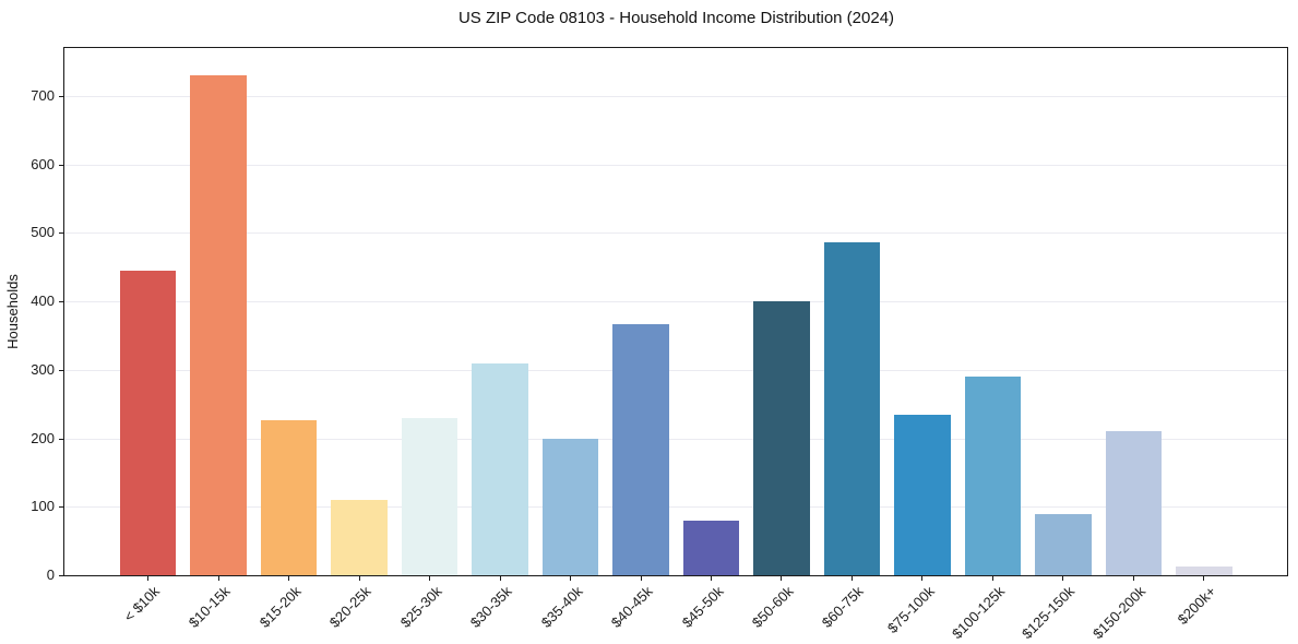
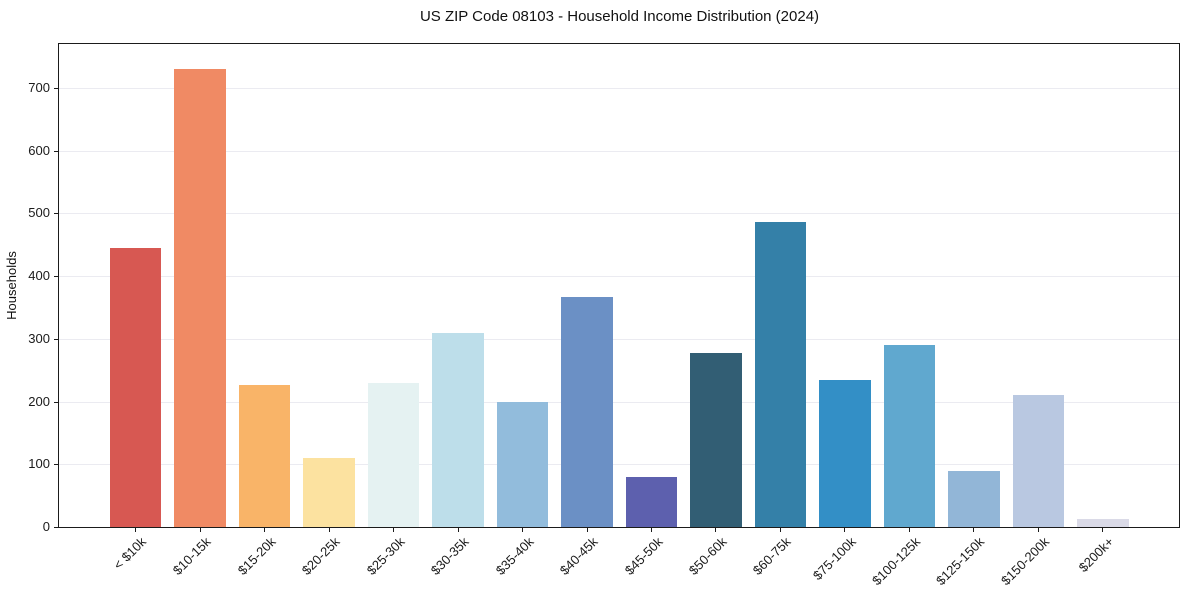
$50-60k: 400 -> 280
